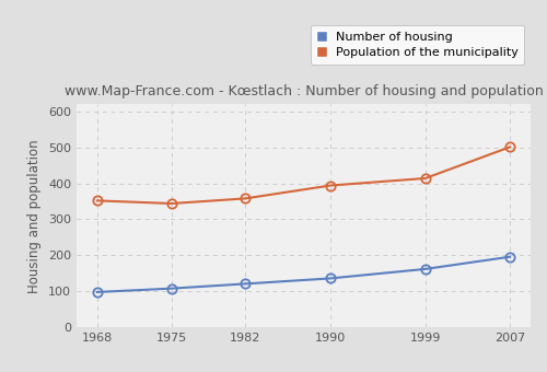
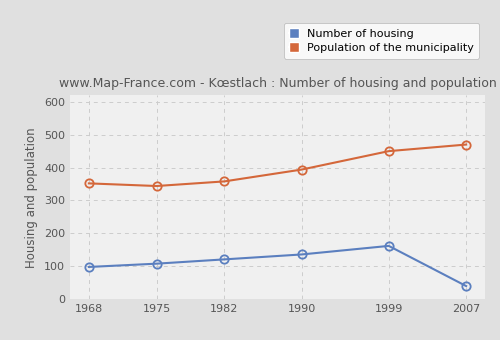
Population of the municipality/1999: 414 -> 450
Number of housing/2007: 196 -> 40
Population of the municipality/2007: 501 -> 470
